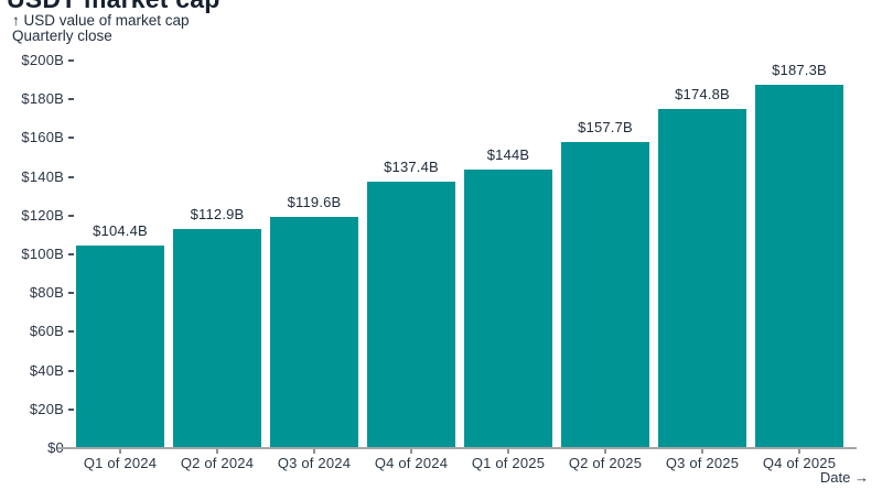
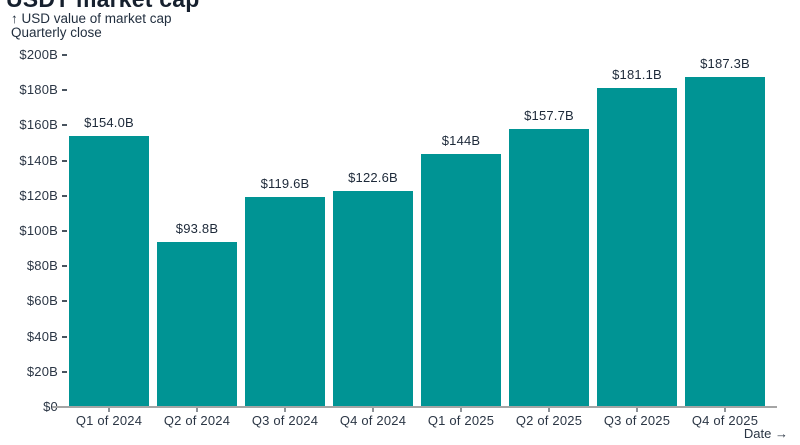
Q1 of 2024: $104.4B -> $154.0B
Q2 of 2024: $112.9B -> $93.8B
Q4 of 2024: $137.4B -> $122.6B
Q3 of 2025: $174.8B -> $181.1B
